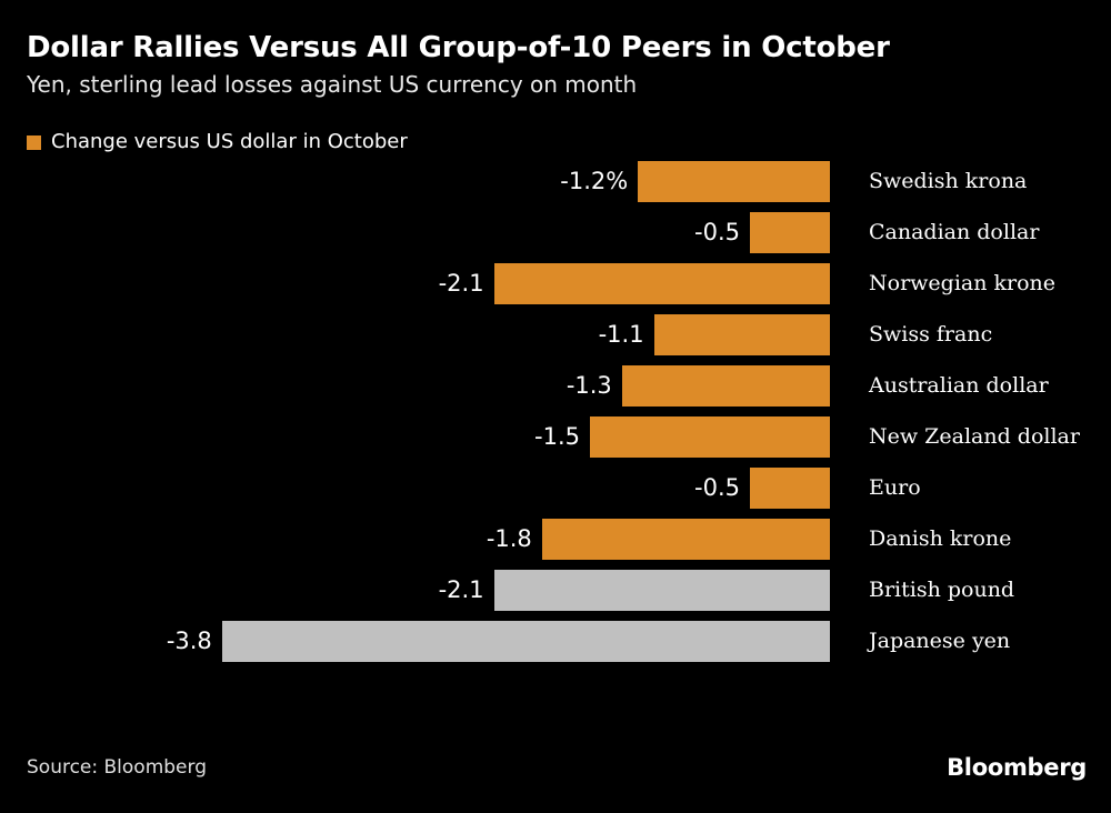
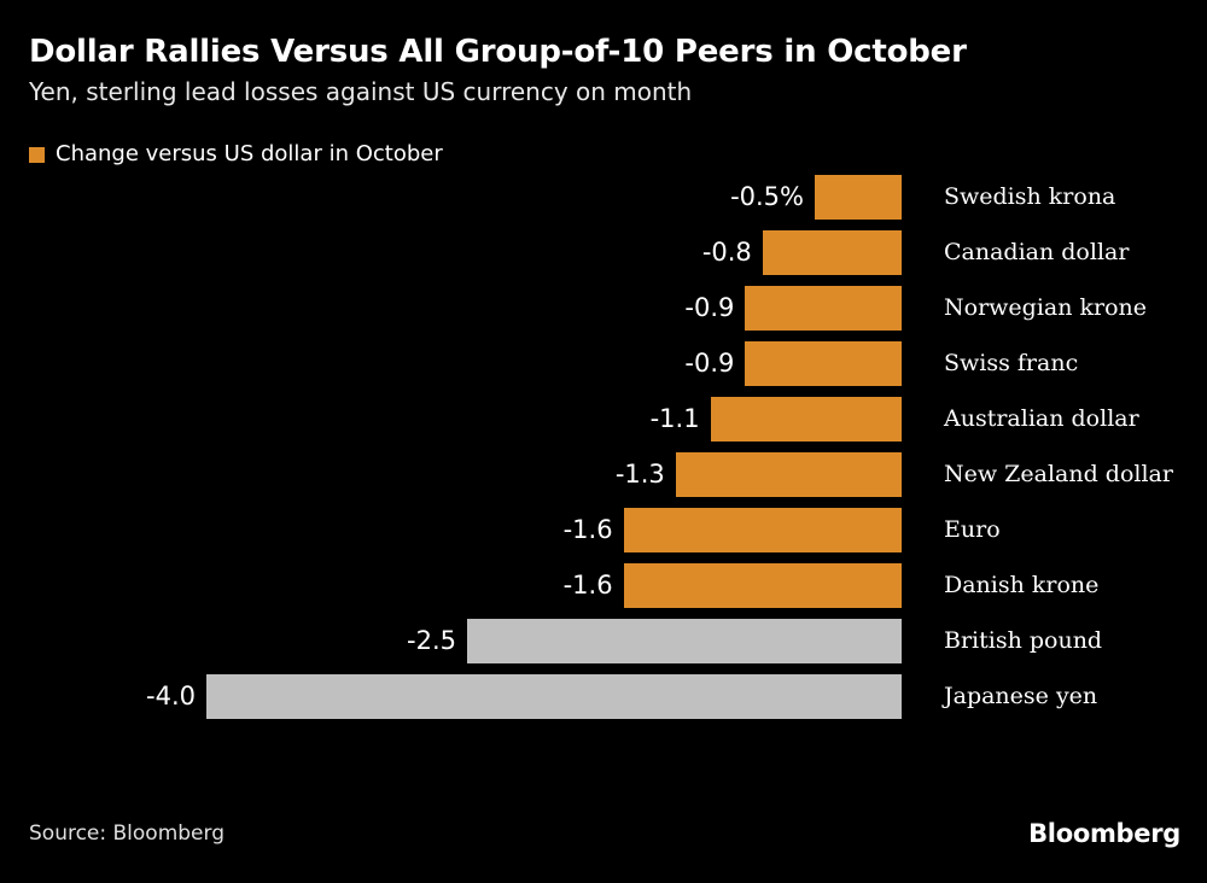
Swedish krona: -1.2% -> -0.5%
Canadian dollar: -0.5 -> -0.8
Norwegian krone: -2.1 -> -0.9
Swiss franc: -1.1 -> -0.9
Australian dollar: -1.3 -> -1.1
New Zealand dollar: -1.5 -> -1.3
Euro: -0.5 -> -1.6
Danish krone: -1.8 -> -1.6
British pound: -2.1 -> -2.5
Japanese yen: -3.8 -> -4.0
